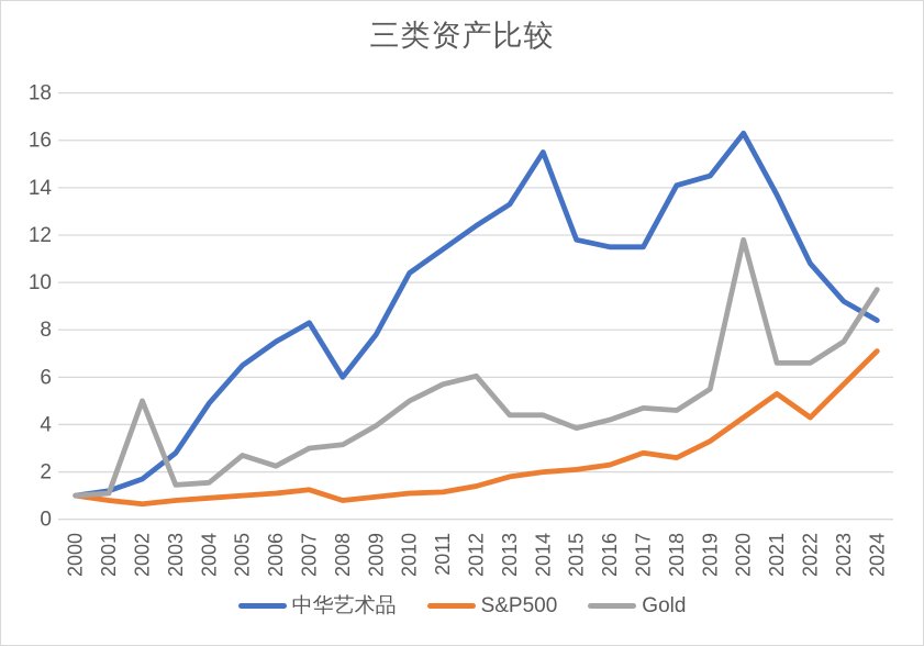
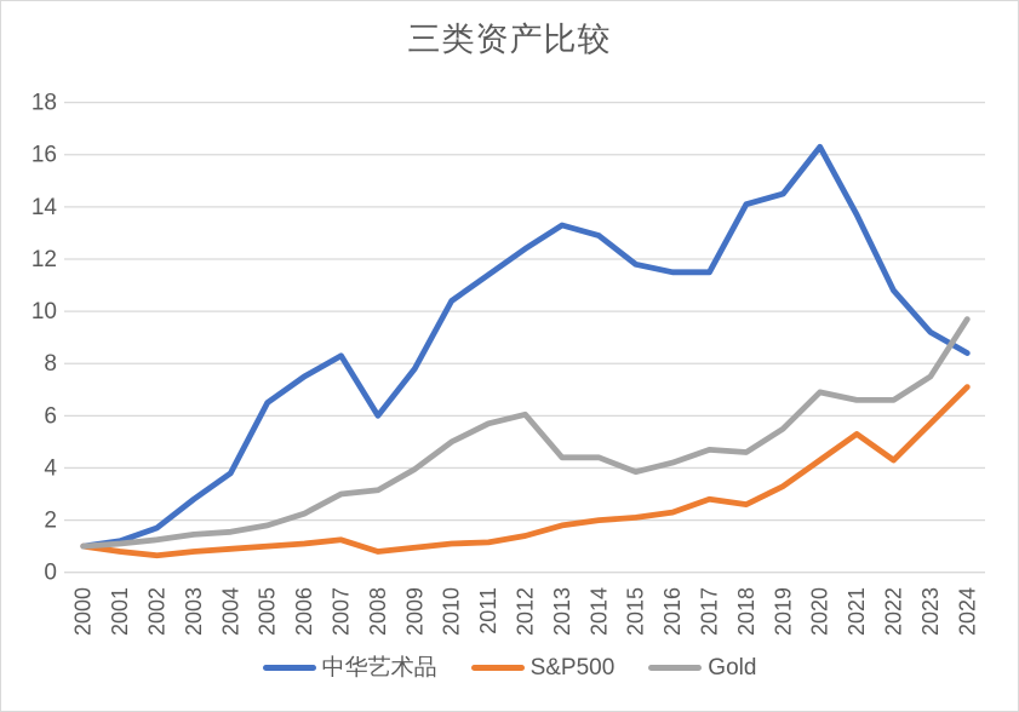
Gold/2002: 5.0 -> 1.2
中华艺术品/2004: 4.9 -> 3.8
Gold/2005: 2.7 -> 1.8
中华艺术品/2014: 15.5 -> 12.9
Gold/2020: 11.8 -> 6.9
